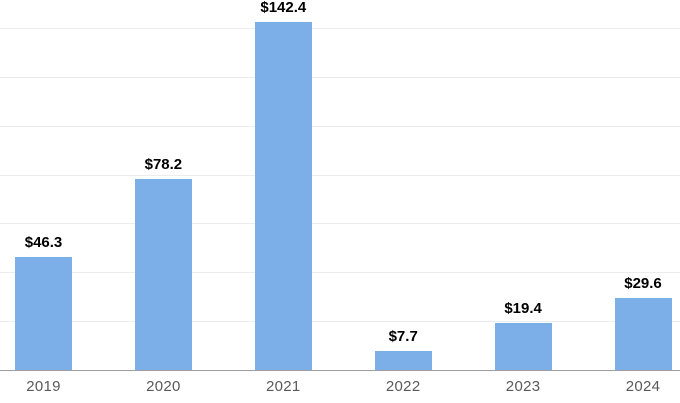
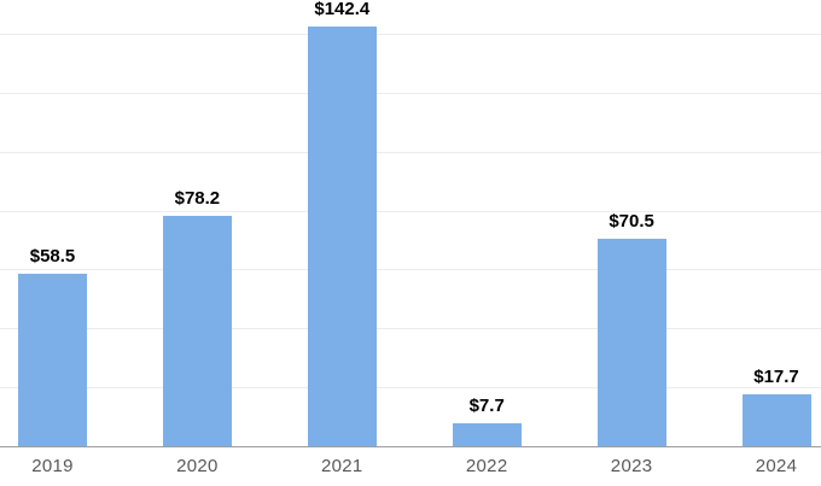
2019: $46.3 -> $58.5
2023: $19.4 -> $70.5
2024: $29.6 -> $17.7
